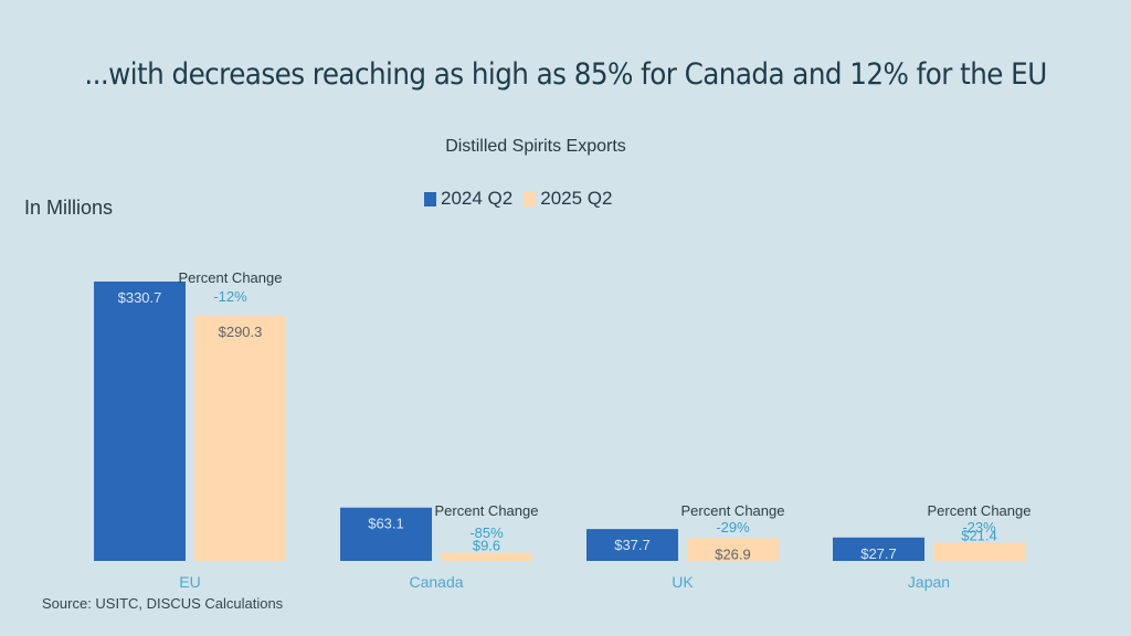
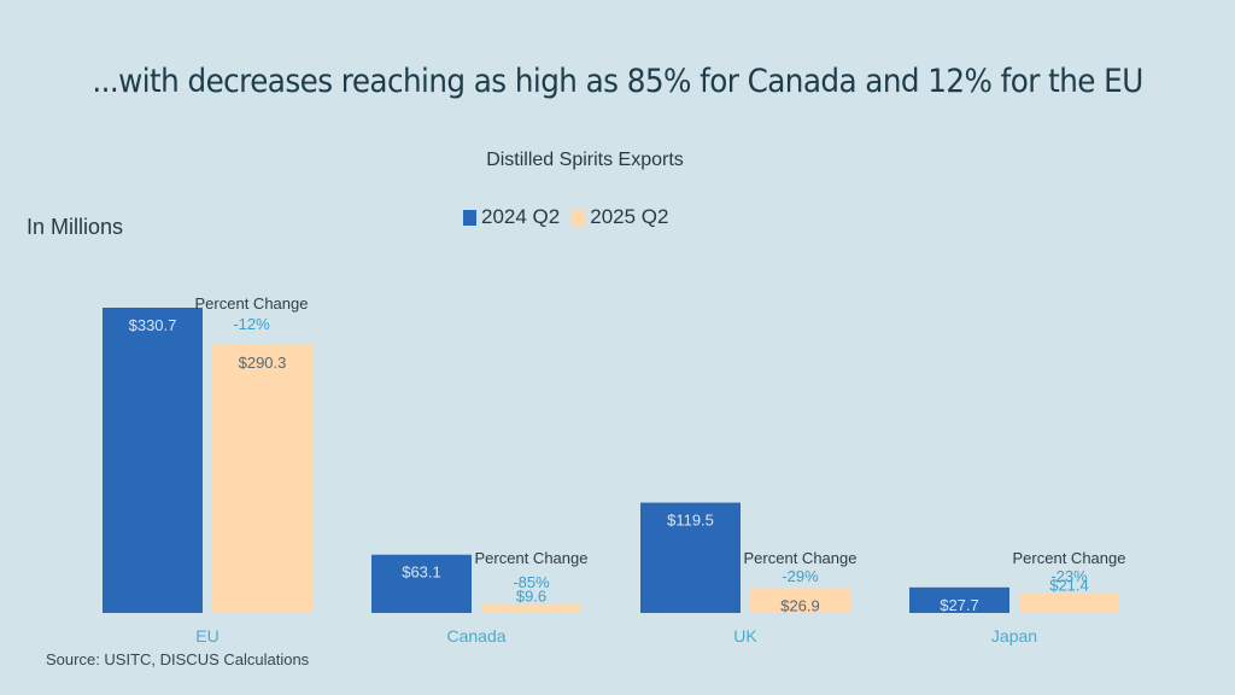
2024 Q2/UK: $37.7 -> $119.5
